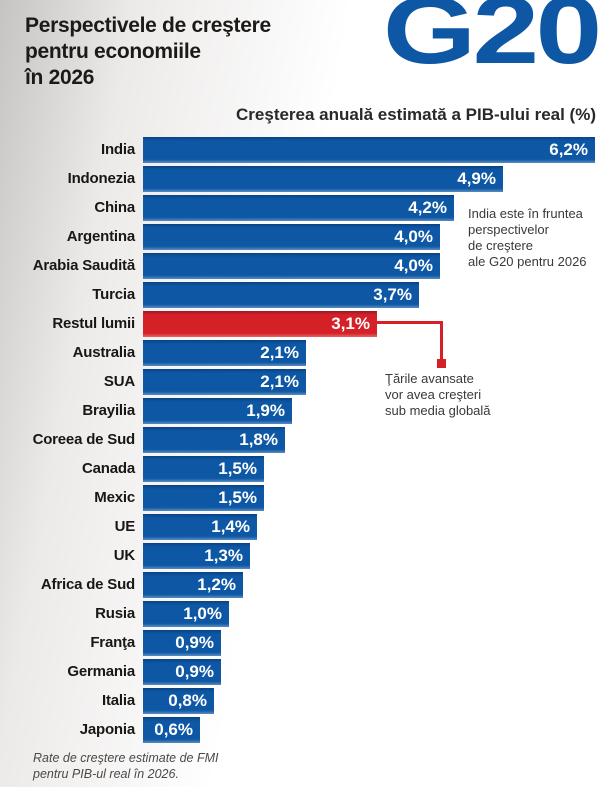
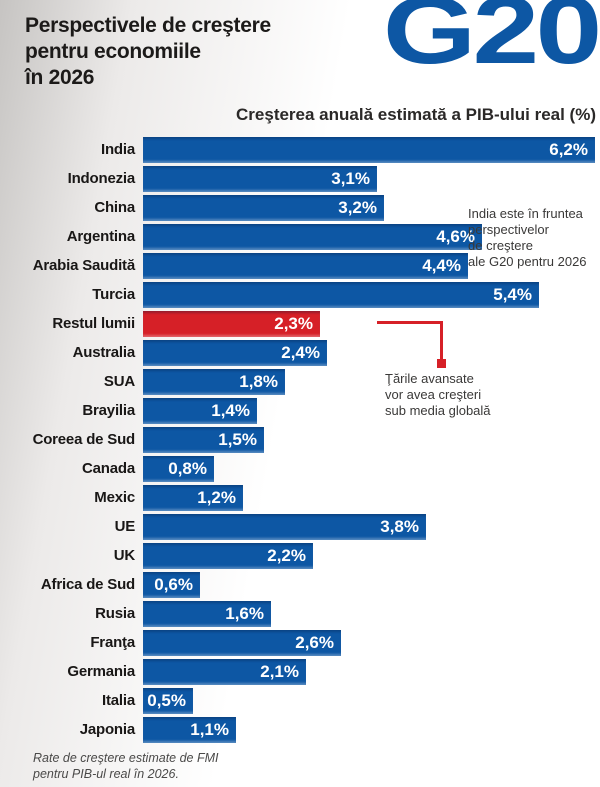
Indonezia: 4,9% -> 3,1%
China: 4,2% -> 3,2%
Argentina: 4,0% -> 4,6%
Arabia Saudită: 4,0% -> 4,4%
Turcia: 3,7% -> 5,4%
Restul lumii: 3,1% -> 2,3%
Australia: 2,1% -> 2,4%
SUA: 2,1% -> 1,8%
Brayilia: 1,9% -> 1,4%
Coreea de Sud: 1,8% -> 1,5%
Canada: 1,5% -> 0,8%
Mexic: 1,5% -> 1,2%
UE: 1,4% -> 3,8%
UK: 1,3% -> 2,2%
Africa de Sud: 1,2% -> 0,6%
Rusia: 1,0% -> 1,6%
Franţa: 0,9% -> 2,6%
Germania: 0,9% -> 2,1%
Italia: 0,8% -> 0,5%
Japonia: 0,6% -> 1,1%
